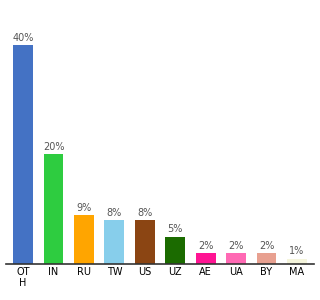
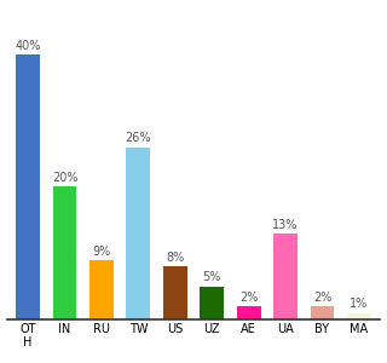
TW: 8% -> 26%
UA: 2% -> 13%
